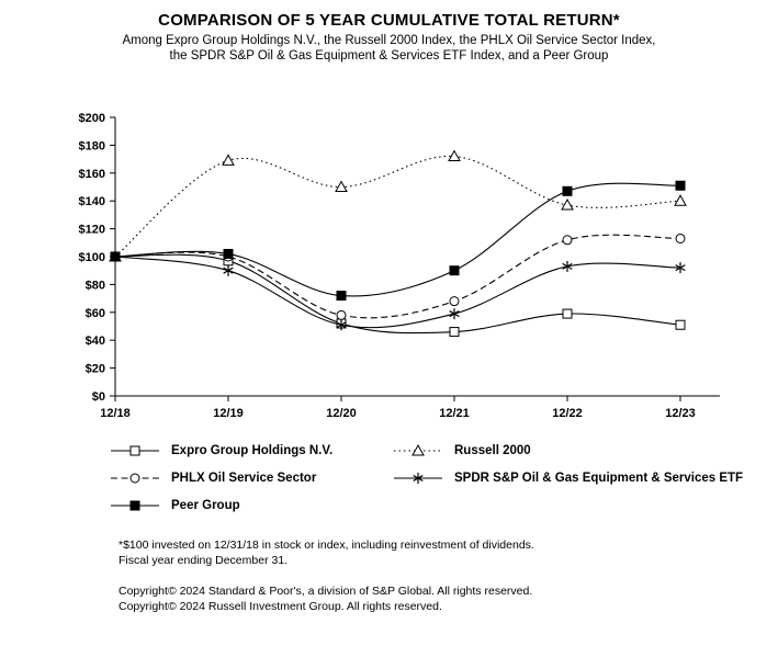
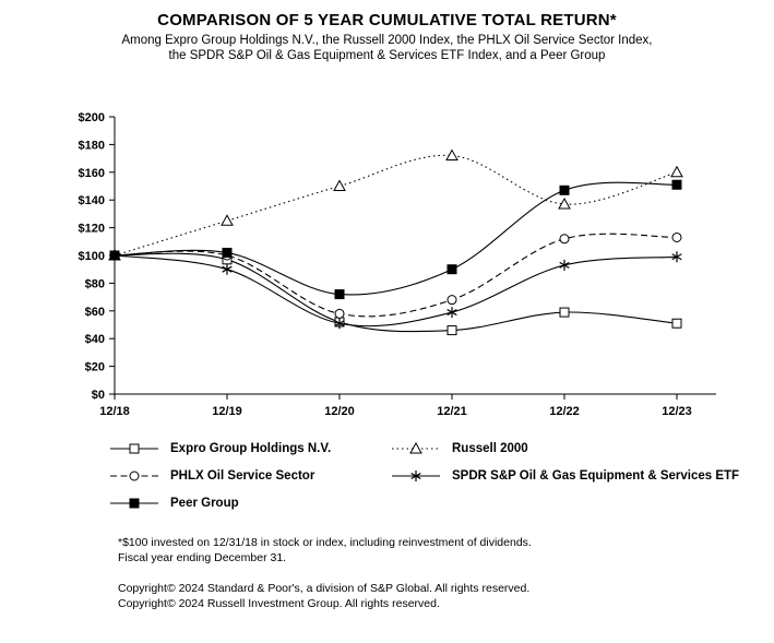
Russell 2000/12/19: $169 -> $125
Russell 2000/12/23: $140 -> $160
SPDR S&P Oil & Gas Equipment & Services ETF/12/23: $92 -> $99
